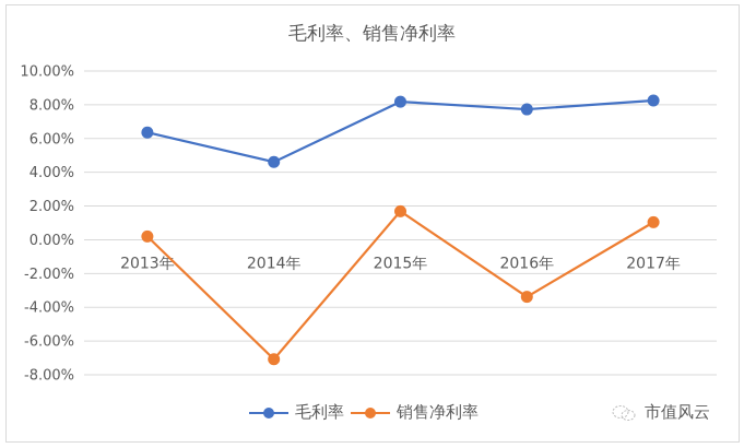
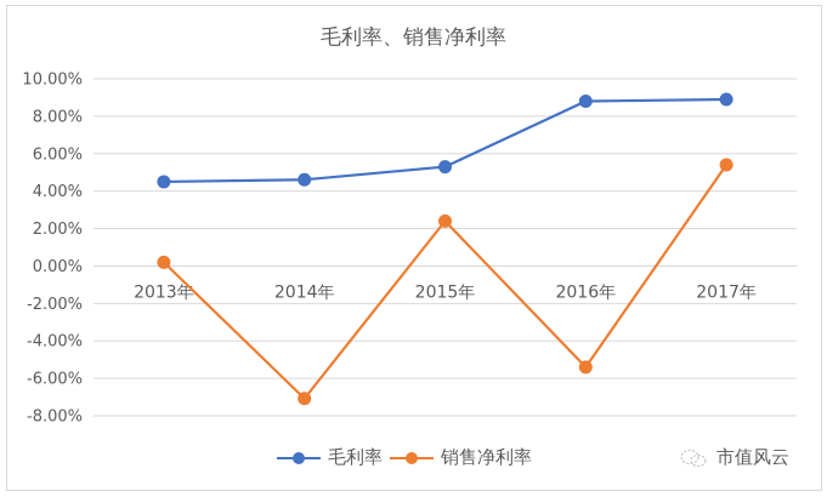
毛利率/2013年: 6.4% -> 4.5%
毛利率/2015年: 8.2% -> 5.3%
销售净利率/2015年: 1.7% -> 2.4%
毛利率/2016年: 7.7% -> 8.8%
销售净利率/2016年: -3.4% -> -5.4%
毛利率/2017年: 8.2% -> 8.9%
销售净利率/2017年: 1.0% -> 5.4%
